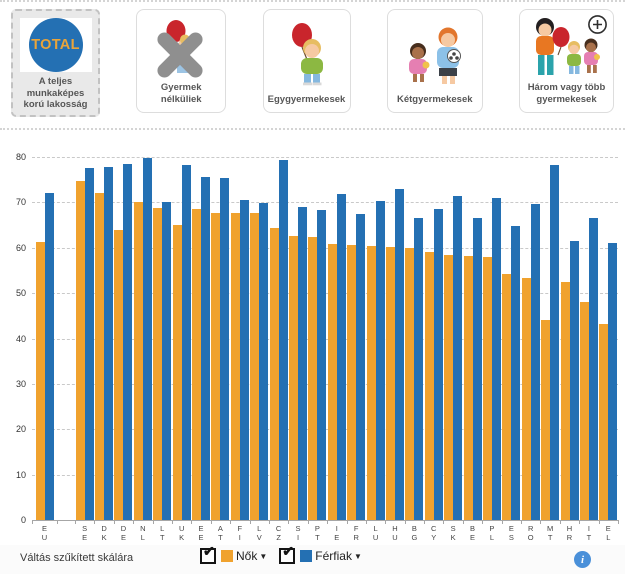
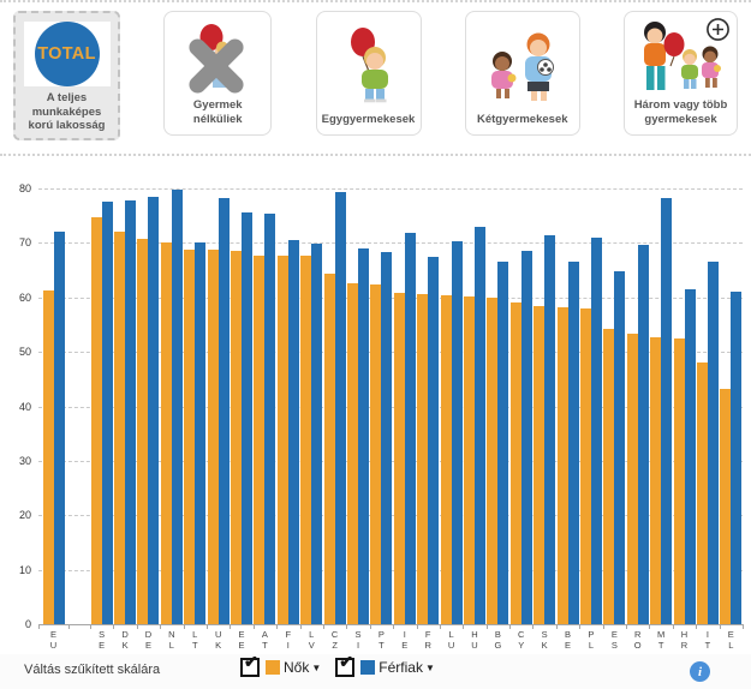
Nők/DE: 64 -> 71
Nők/UK: 65 -> 69
Nők/MT: 44 -> 53
